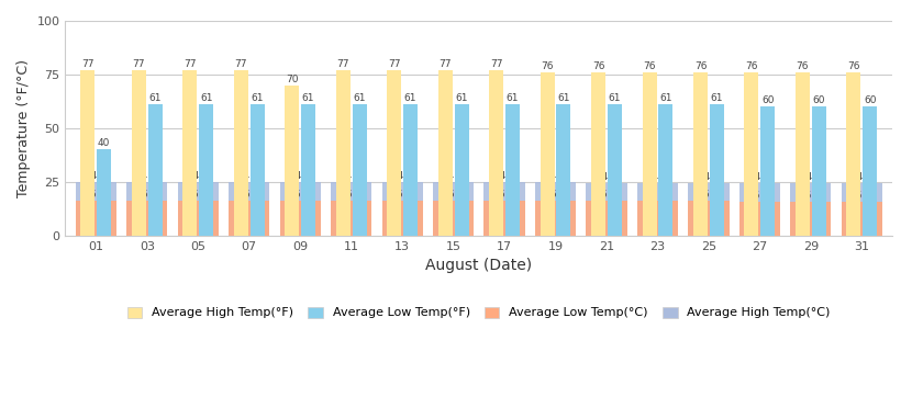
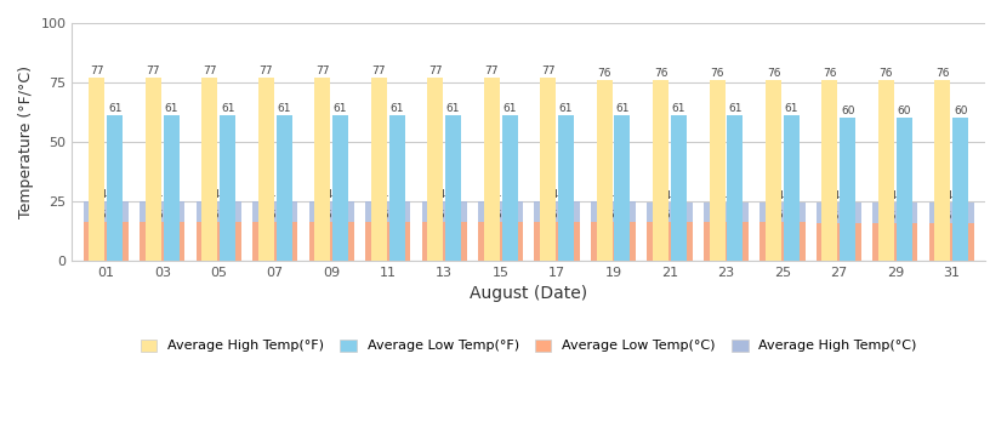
Average Low Temp(°F)/01: 40 -> 61
Average High Temp(°F)/09: 70 -> 77
